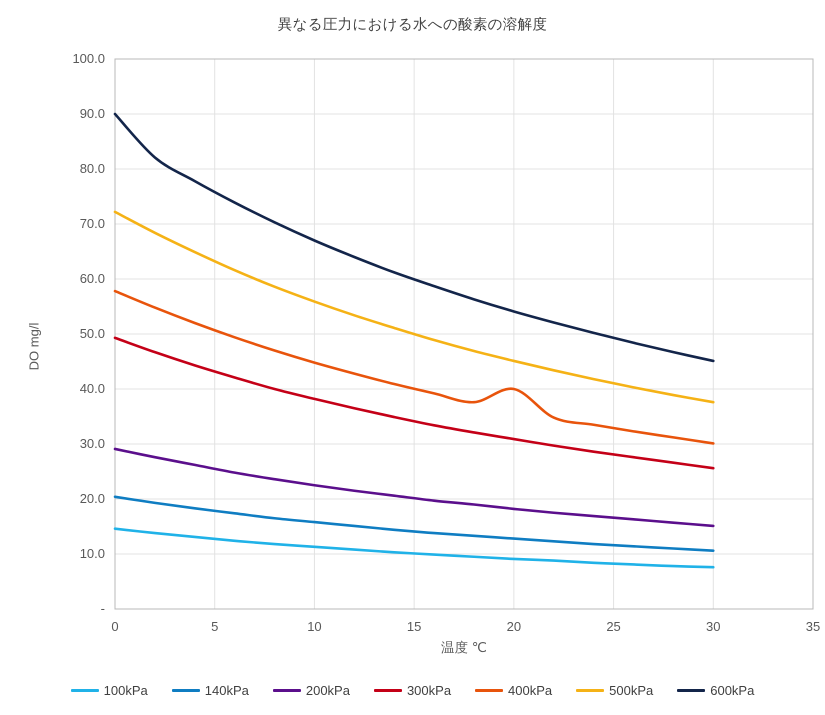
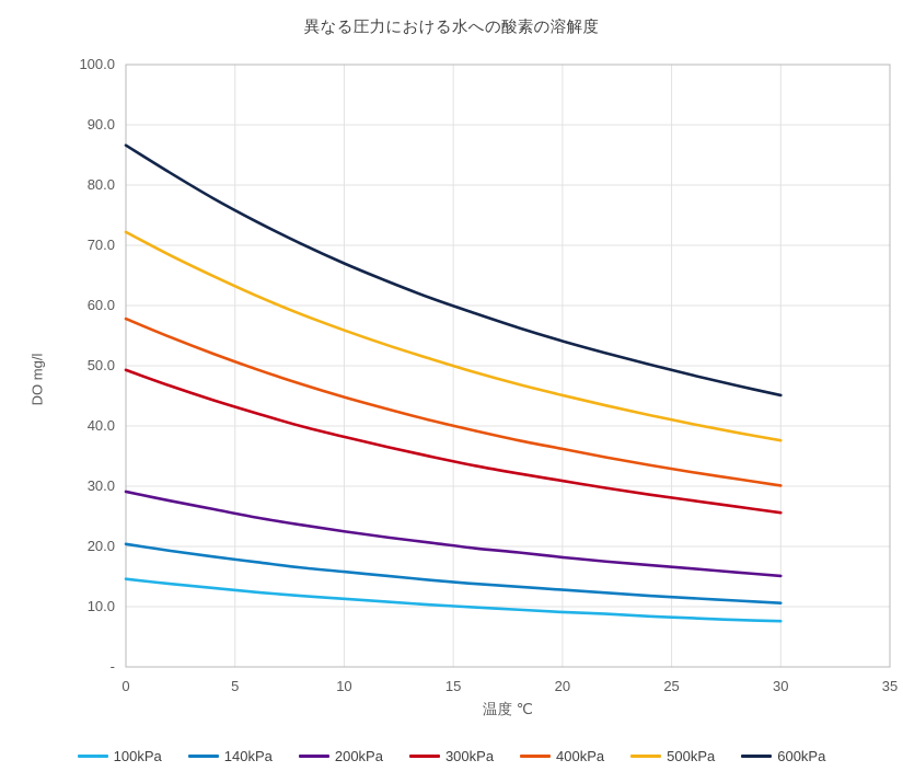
600kPa/0: 90 -> 87
400kPa/20: 40 -> 36
